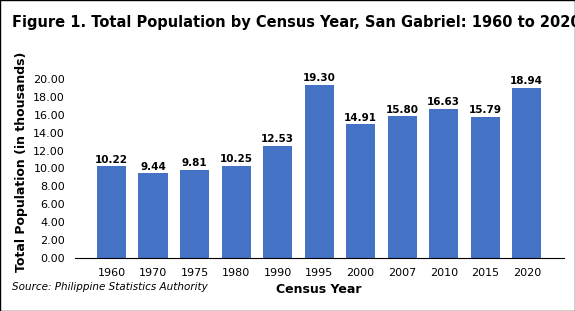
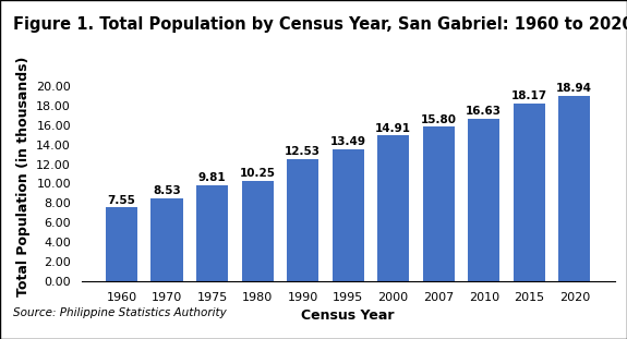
1960: 10.22 -> 7.55
1970: 9.44 -> 8.53
1995: 19.30 -> 13.49
2015: 15.79 -> 18.17
